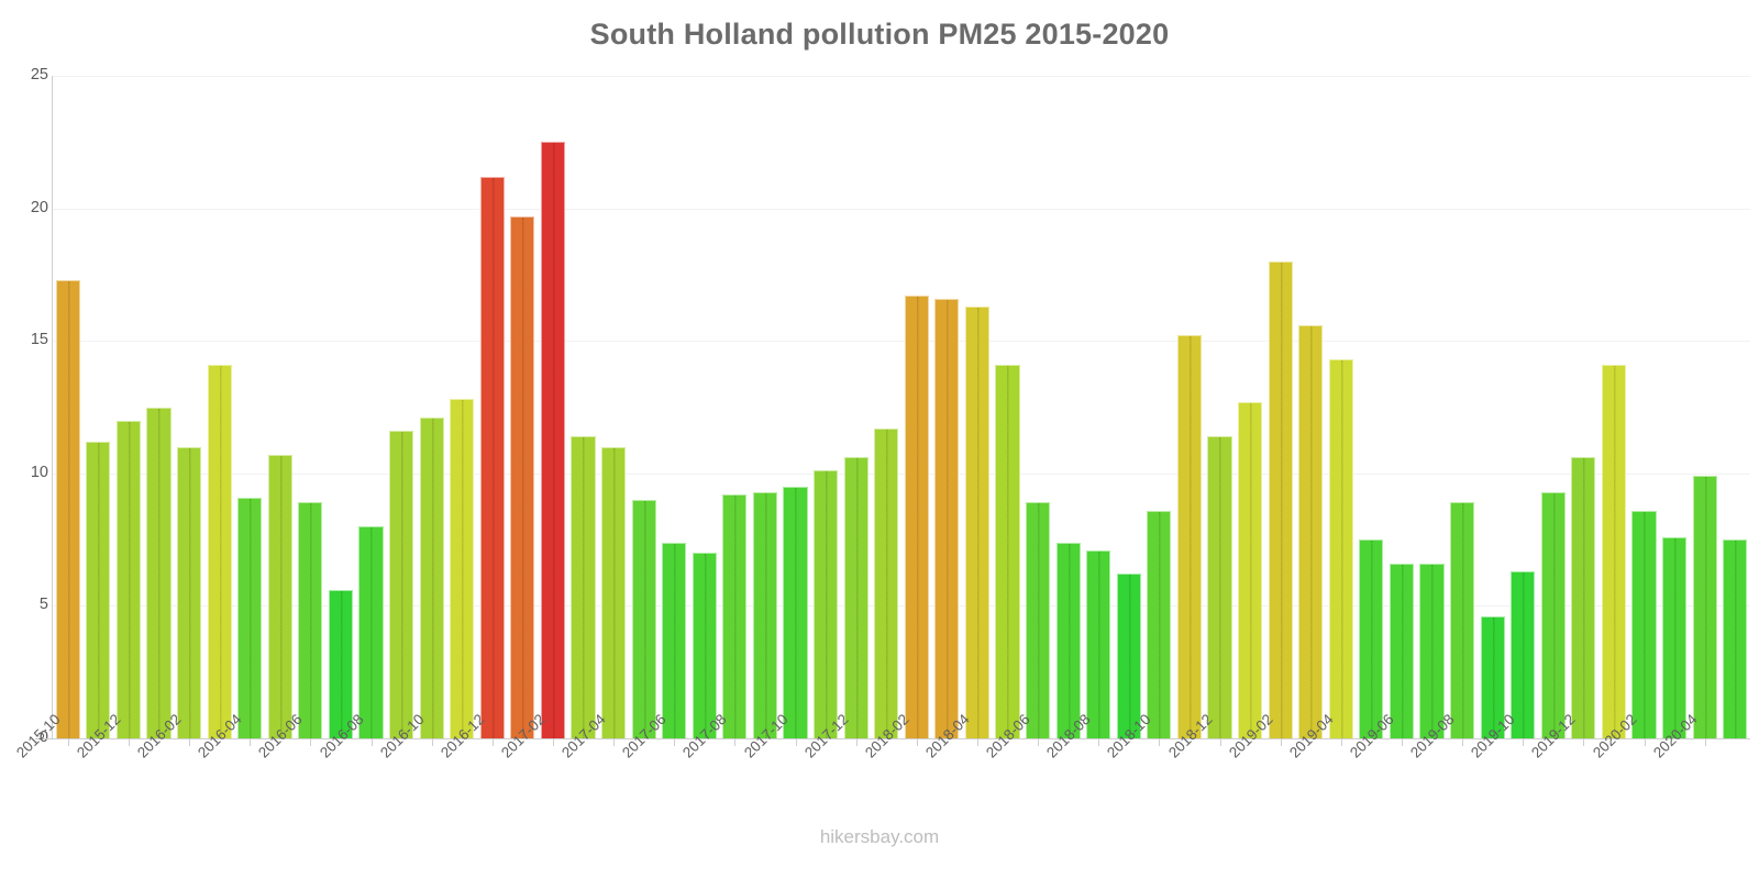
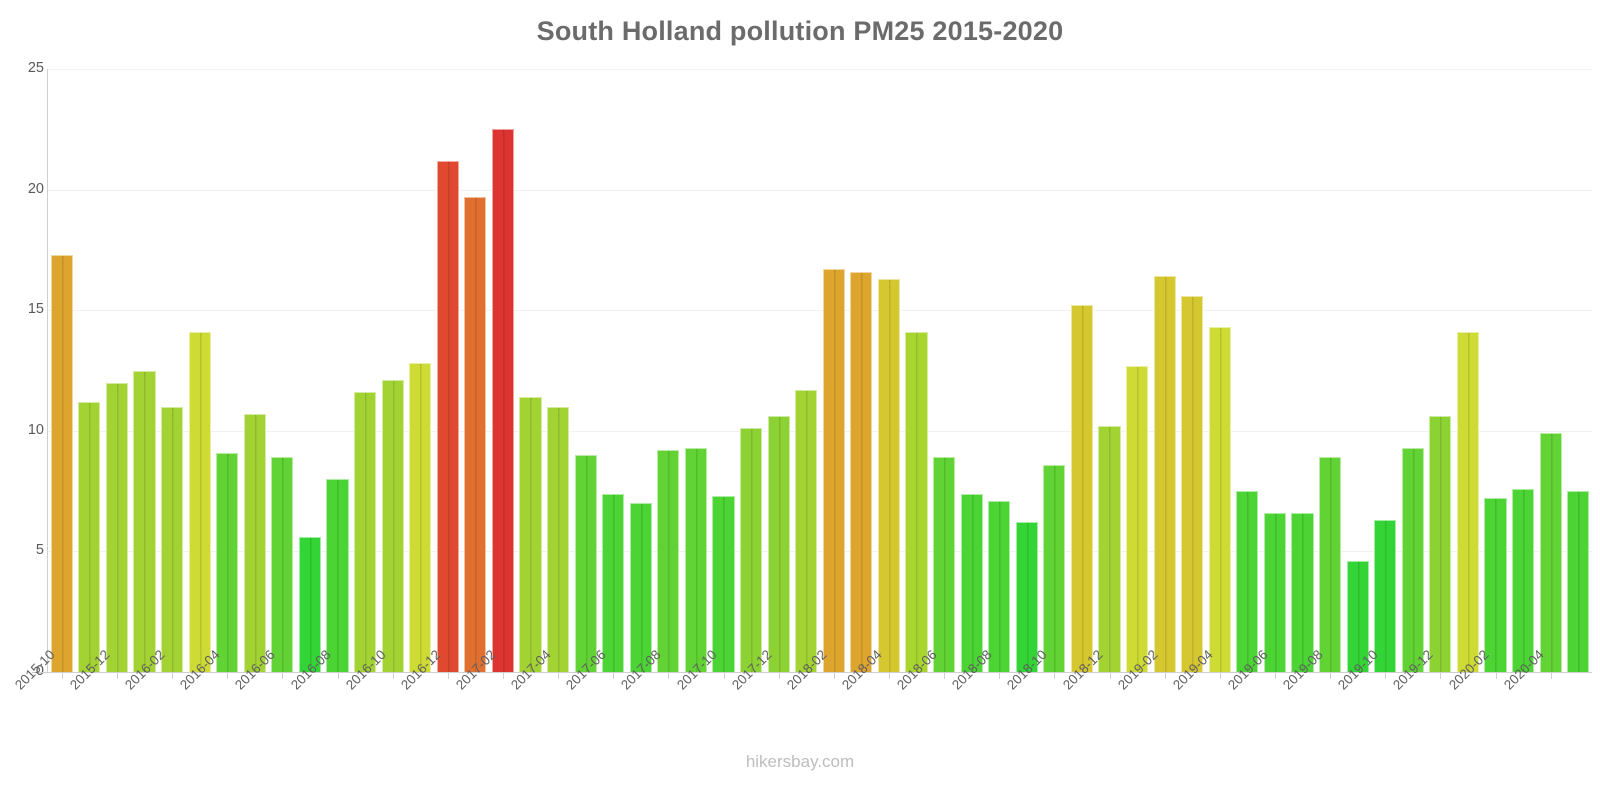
2017-10: 9.5 -> 7.3
2018-12: 11.4 -> 10.2
2019-02: 18.0 -> 16.4
2020-02: 8.6 -> 7.2
